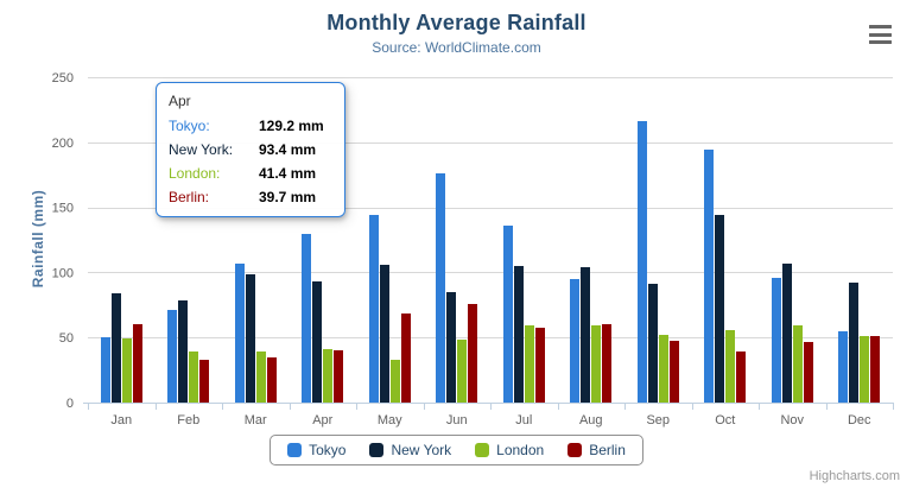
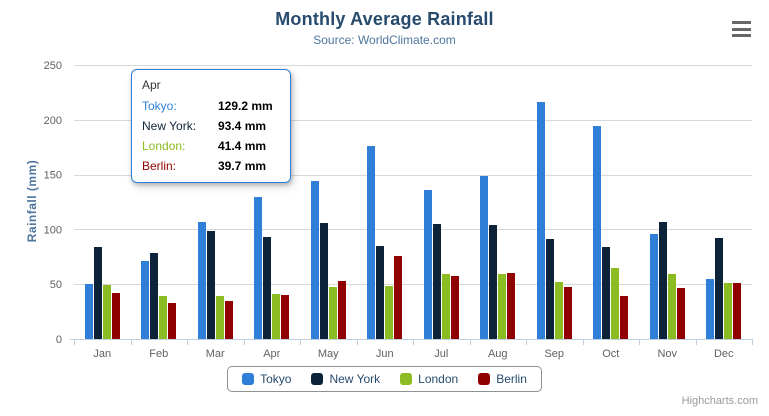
Berlin/Jan: 60 -> 42
London/May: 33 -> 47
Berlin/May: 68 -> 53
Tokyo/Aug: 95 -> 148
New York/Oct: 144 -> 84
London/Oct: 56 -> 65
